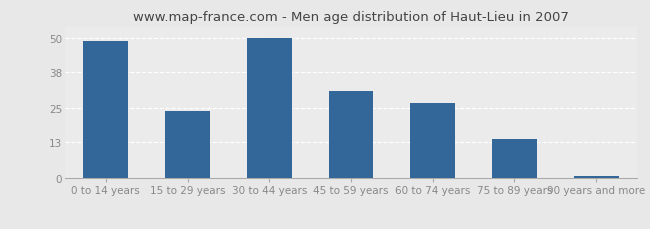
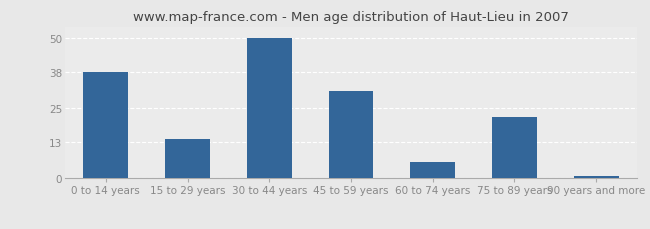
0 to 14 years: 49 -> 38
15 to 29 years: 24 -> 14
60 to 74 years: 27 -> 6
75 to 89 years: 14 -> 22
